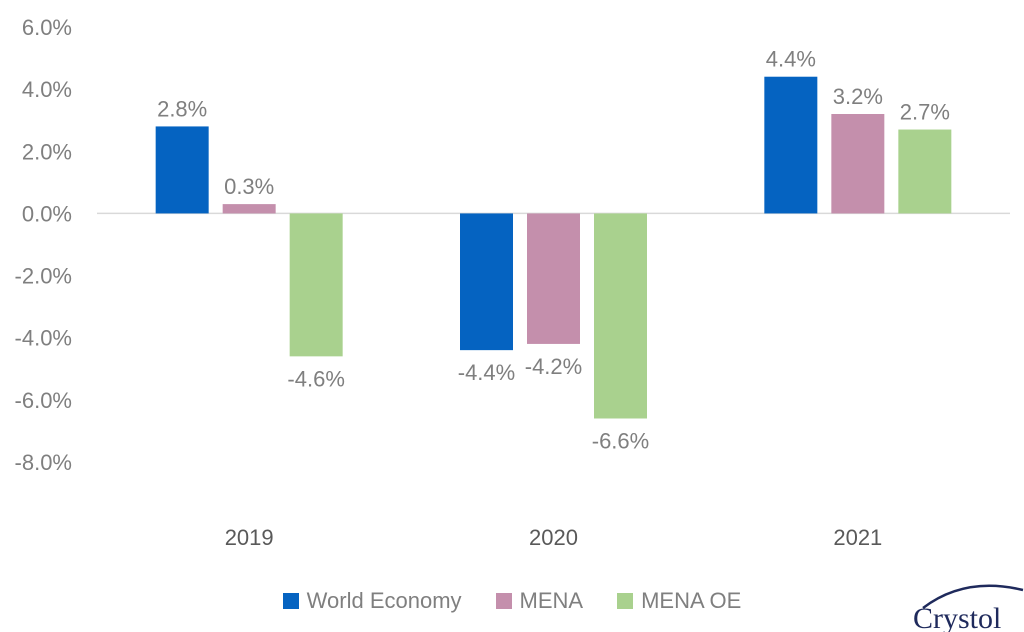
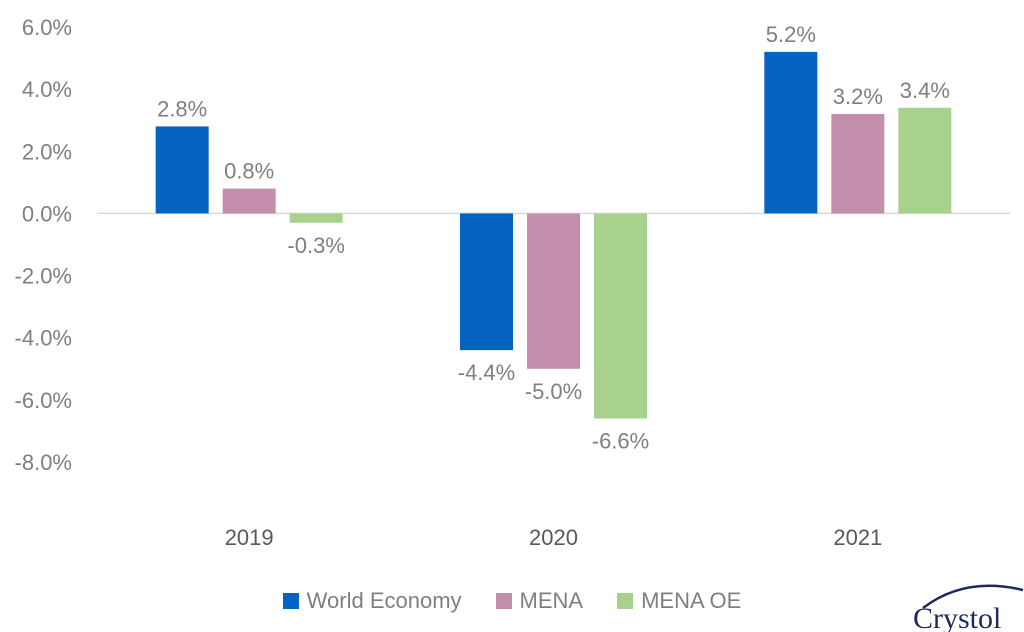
MENA/2019: 0.3% -> 0.8%
MENA OE/2019: -4.6% -> -0.3%
MENA/2020: -4.2% -> -5.0%
World Economy/2021: 4.4% -> 5.2%
MENA OE/2021: 2.7% -> 3.4%
